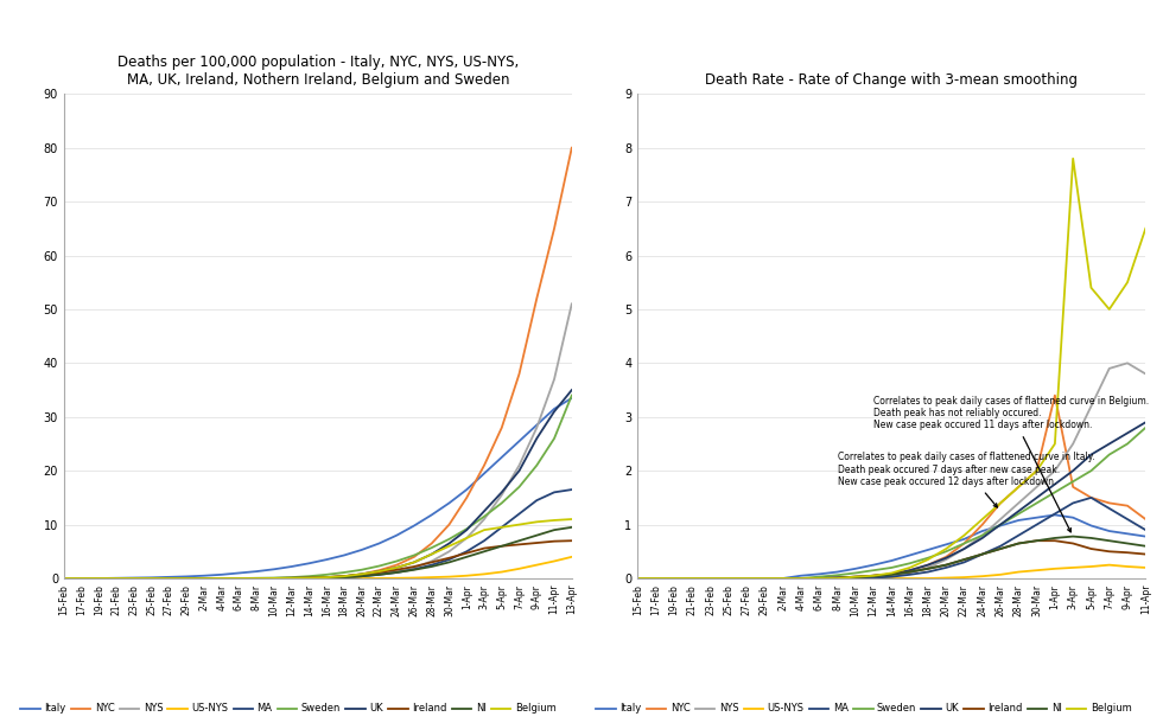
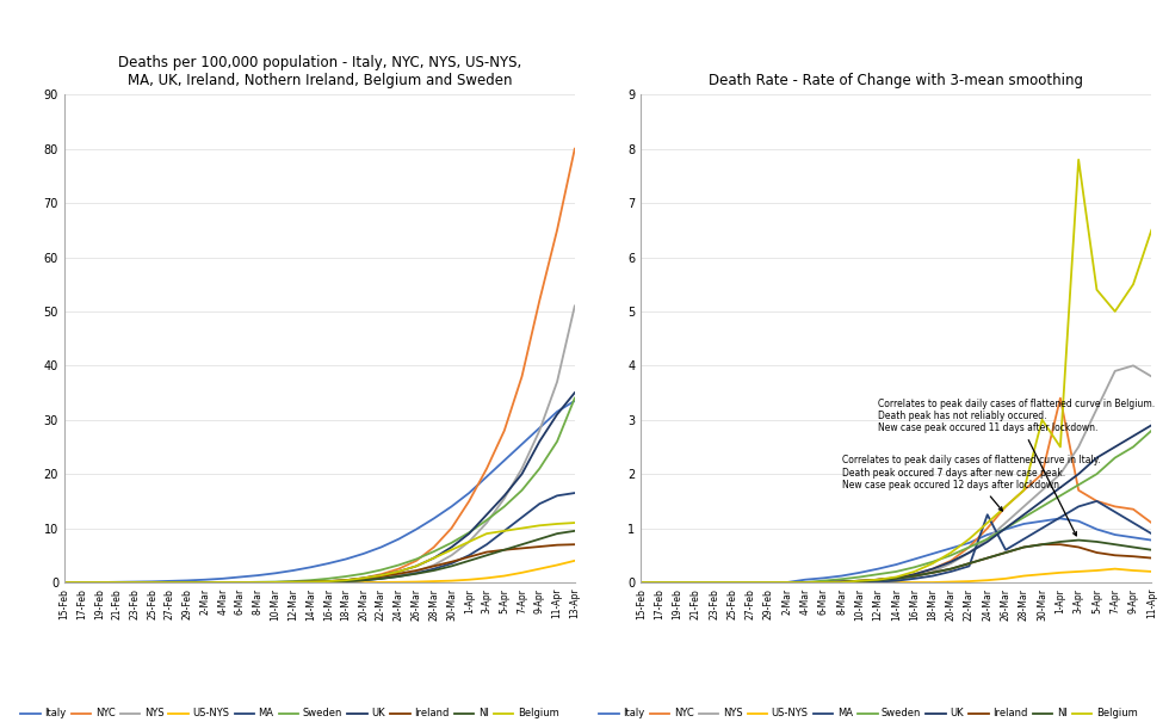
Death Rate - Rate of Change with 3-mean smoothing/MA/24-Mar: 0.45 -> 1.25
Death Rate - Rate of Change with 3-mean smoothing/Belgium/30-Mar: 2.00 -> 3.00
